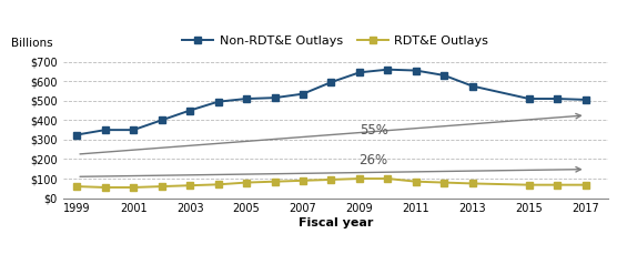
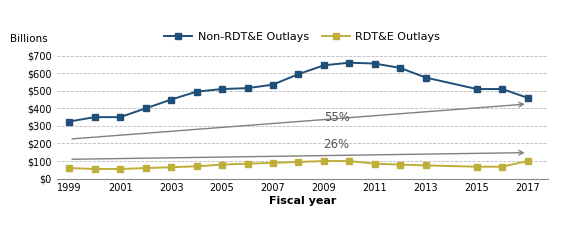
Non-RDT&E Outlays/2017: $500 -> $460
RDT&E Outlays/2017: $70 -> $100
